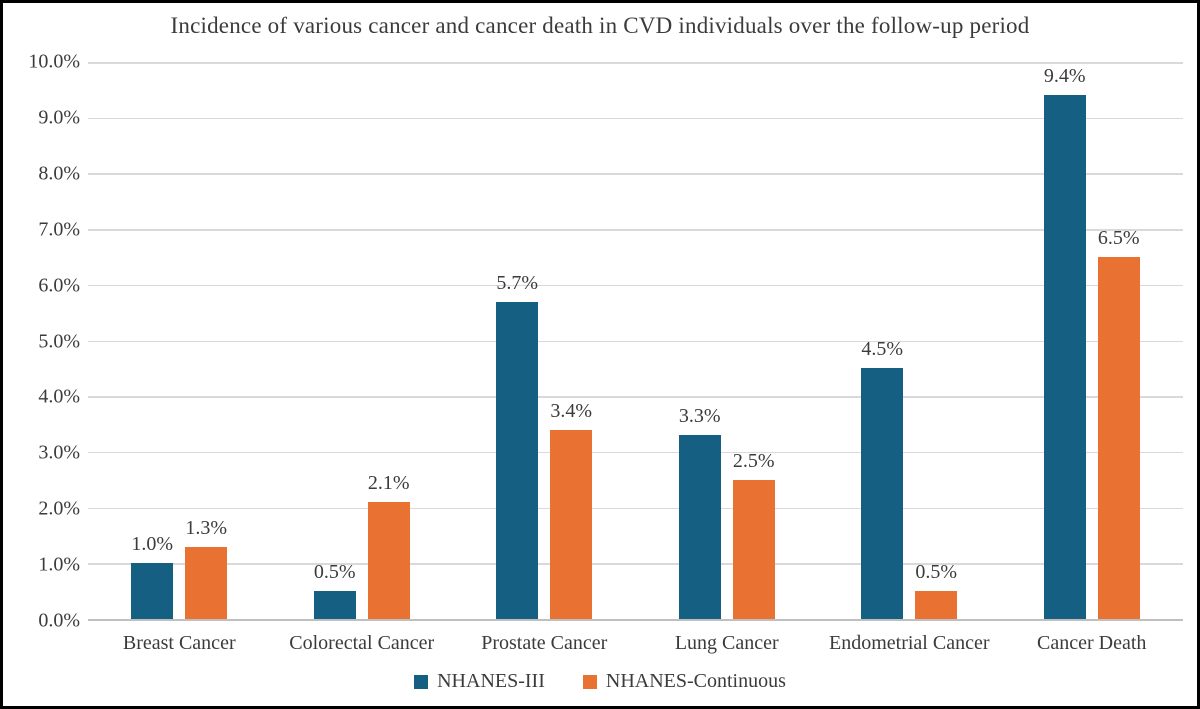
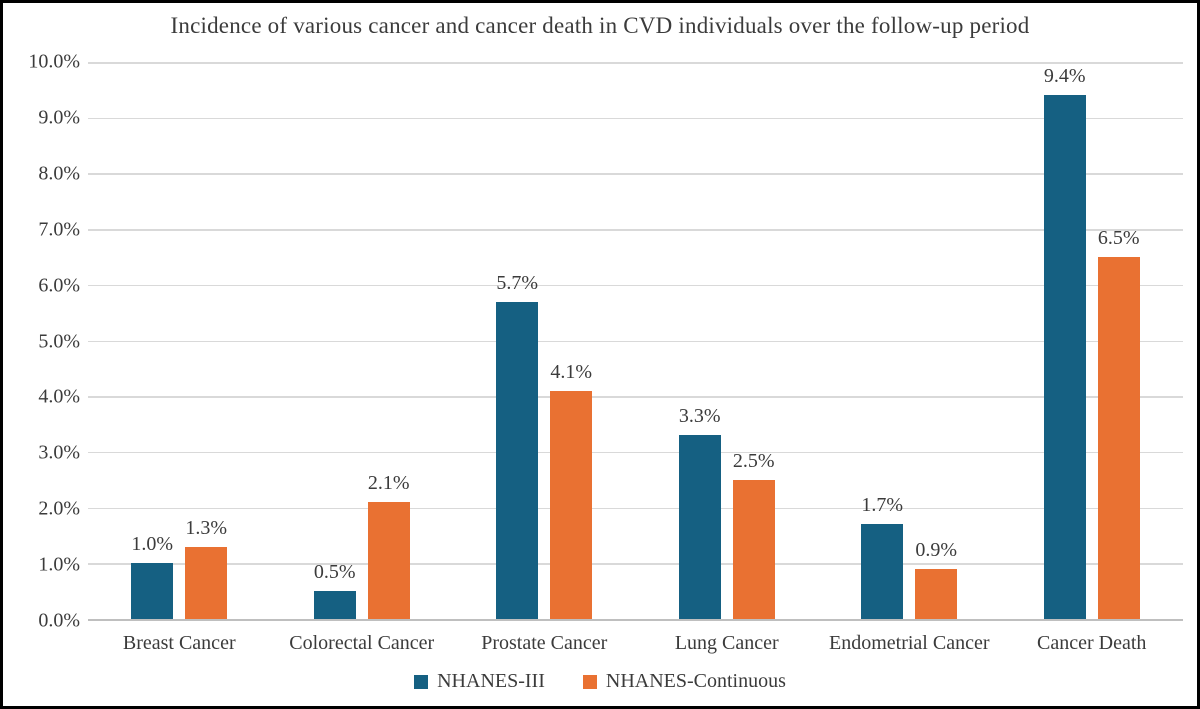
NHANES-Continuous/Prostate Cancer: 3.4% -> 4.1%
NHANES-III/Endometrial Cancer: 4.5% -> 1.7%
NHANES-Continuous/Endometrial Cancer: 0.5% -> 0.9%
